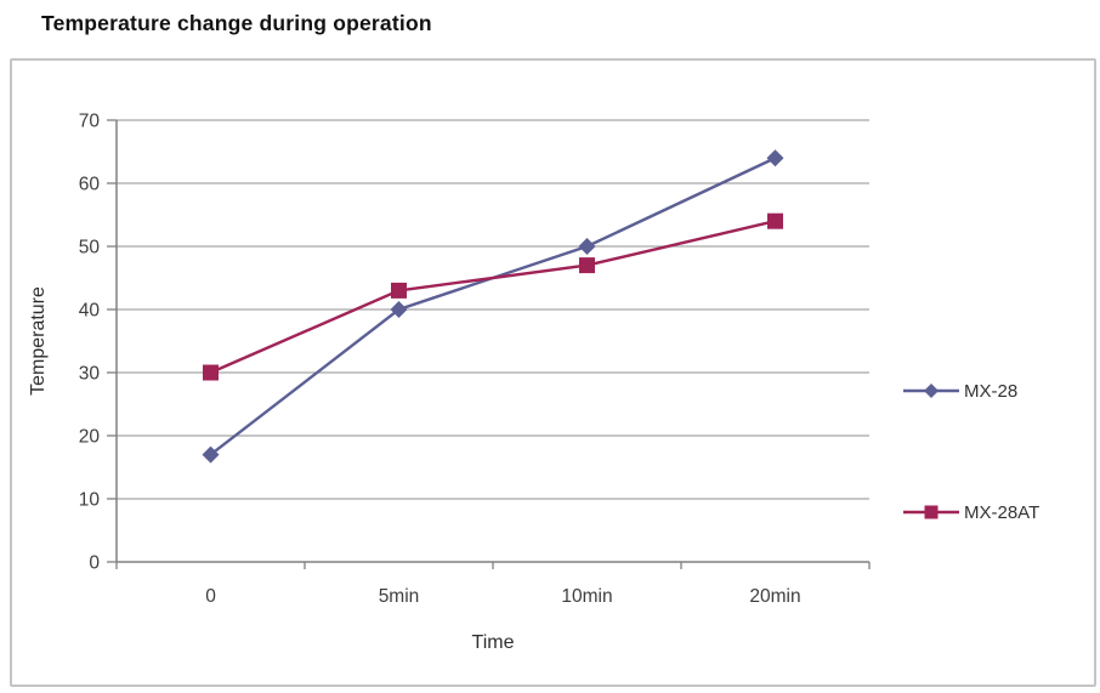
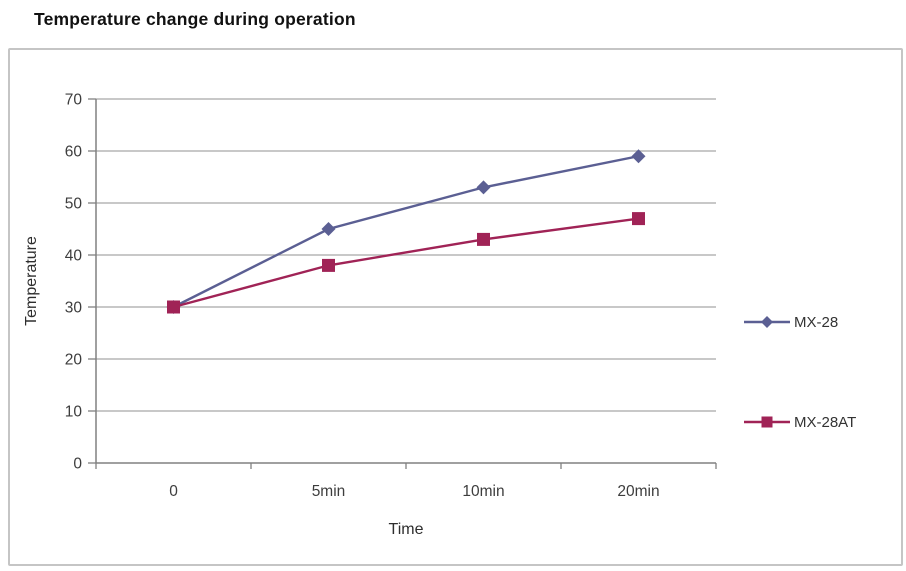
MX-28/0: 17 -> 30
MX-28/5min: 40 -> 45
MX-28AT/5min: 43 -> 38
MX-28/10min: 50 -> 53
MX-28AT/10min: 47 -> 43
MX-28/20min: 64 -> 59
MX-28AT/20min: 54 -> 47
